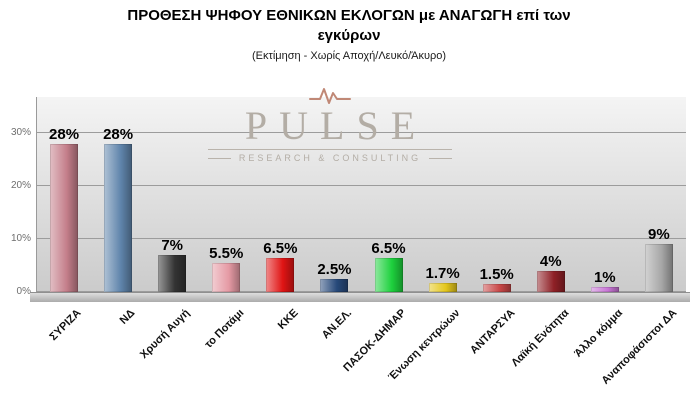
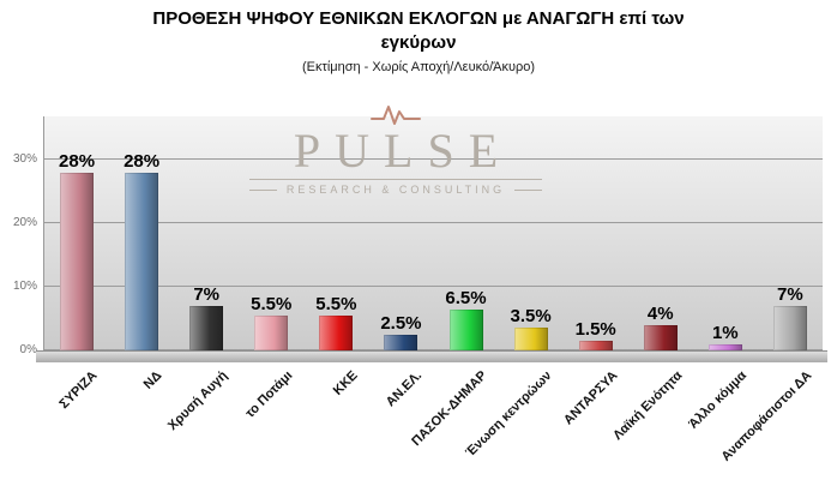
ΚΚΕ: 6.5% -> 5.5%
Ένωση κεντρώων: 1.7% -> 3.5%
Αναποφάσιστοι ΔΑ: 9% -> 7%
